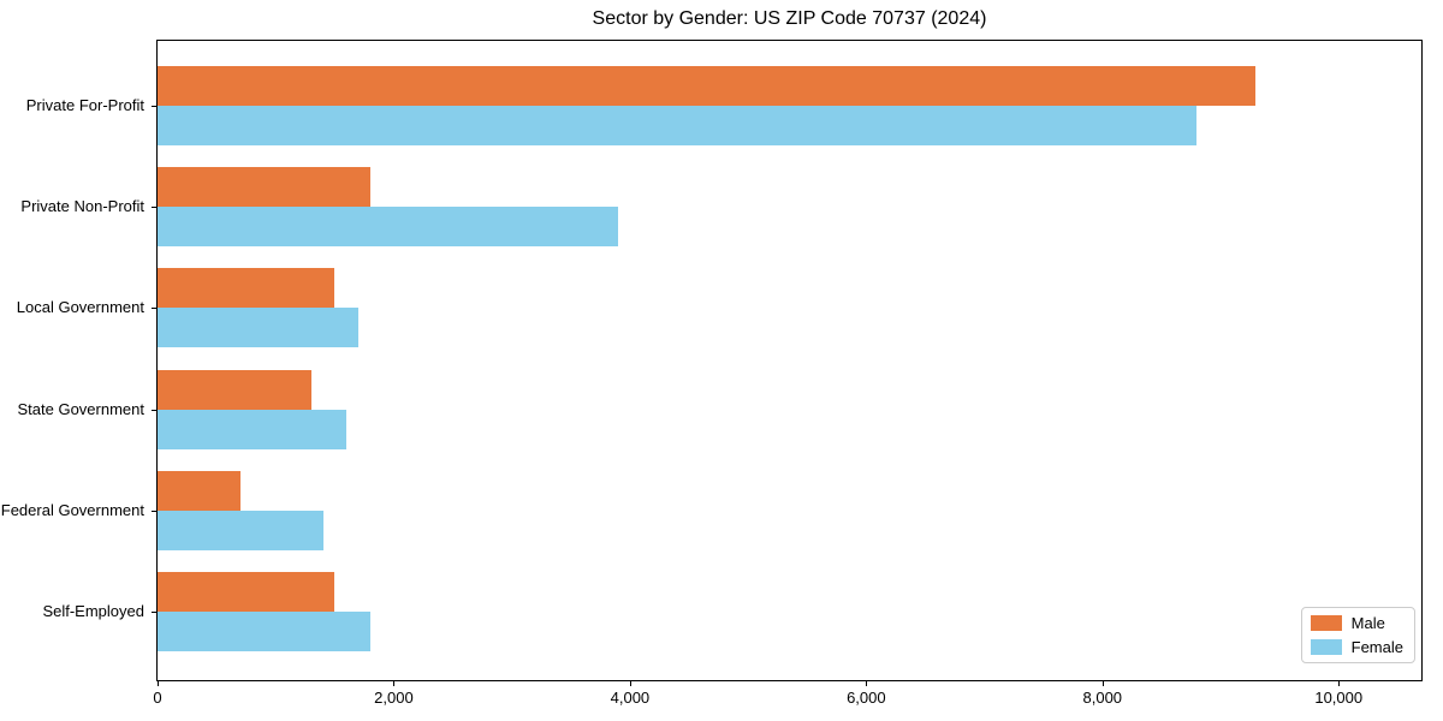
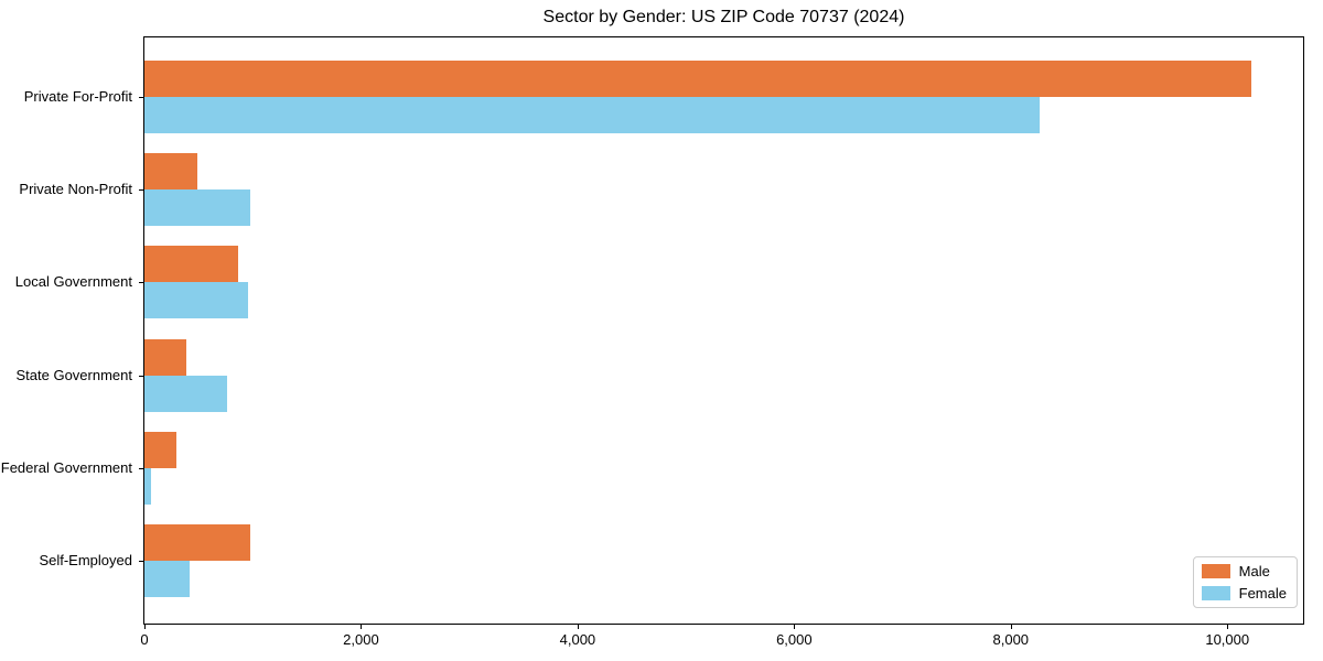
Male/Private For-Profit: 9300 -> 10200
Female/Private For-Profit: 8800 -> 8300
Male/Private Non-Profit: 1800 -> 500
Female/Private Non-Profit: 3900 -> 1000
Male/Local Government: 1500 -> 900
Female/Local Government: 1700 -> 1000
Male/State Government: 1300 -> 400
Female/State Government: 1600 -> 800
Male/Federal Government: 700 -> 300
Female/Federal Government: 1400 -> 100
Male/Self-Employed: 1500 -> 1000
Female/Self-Employed: 1800 -> 400
